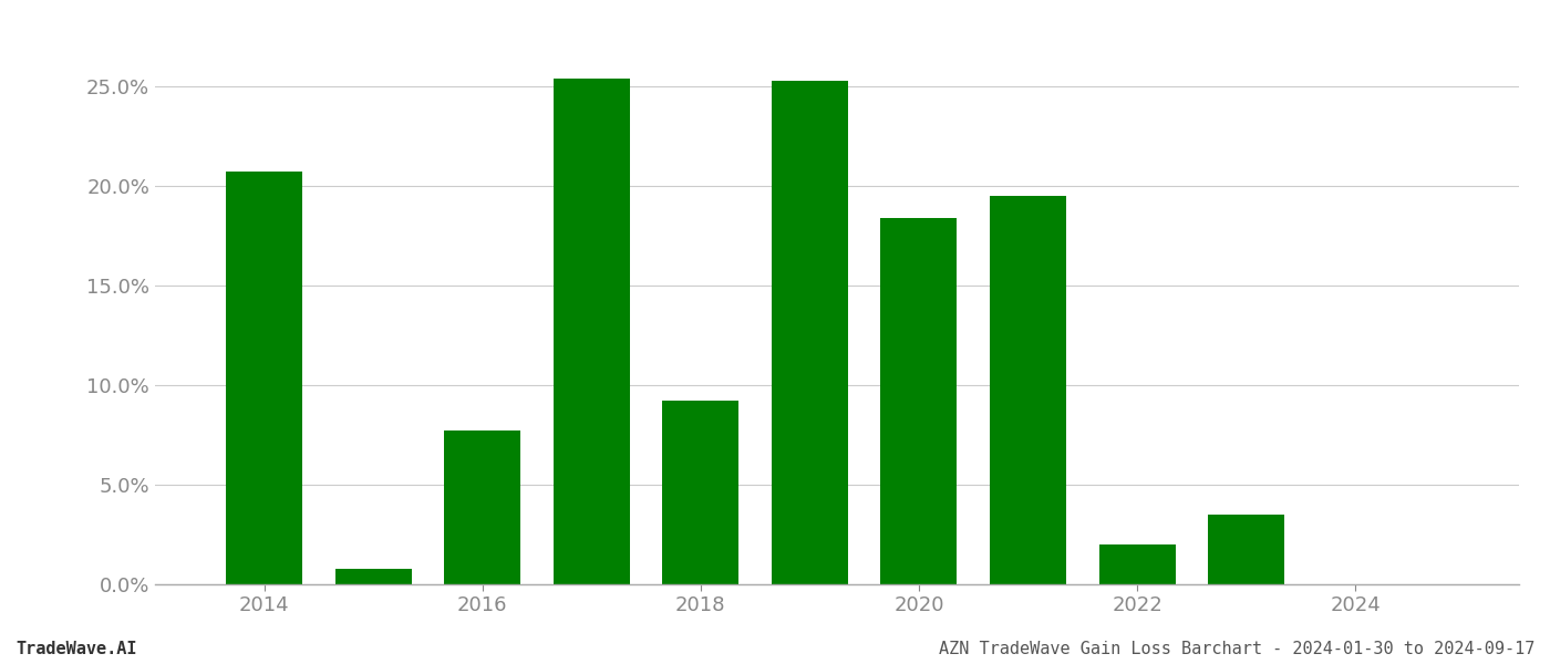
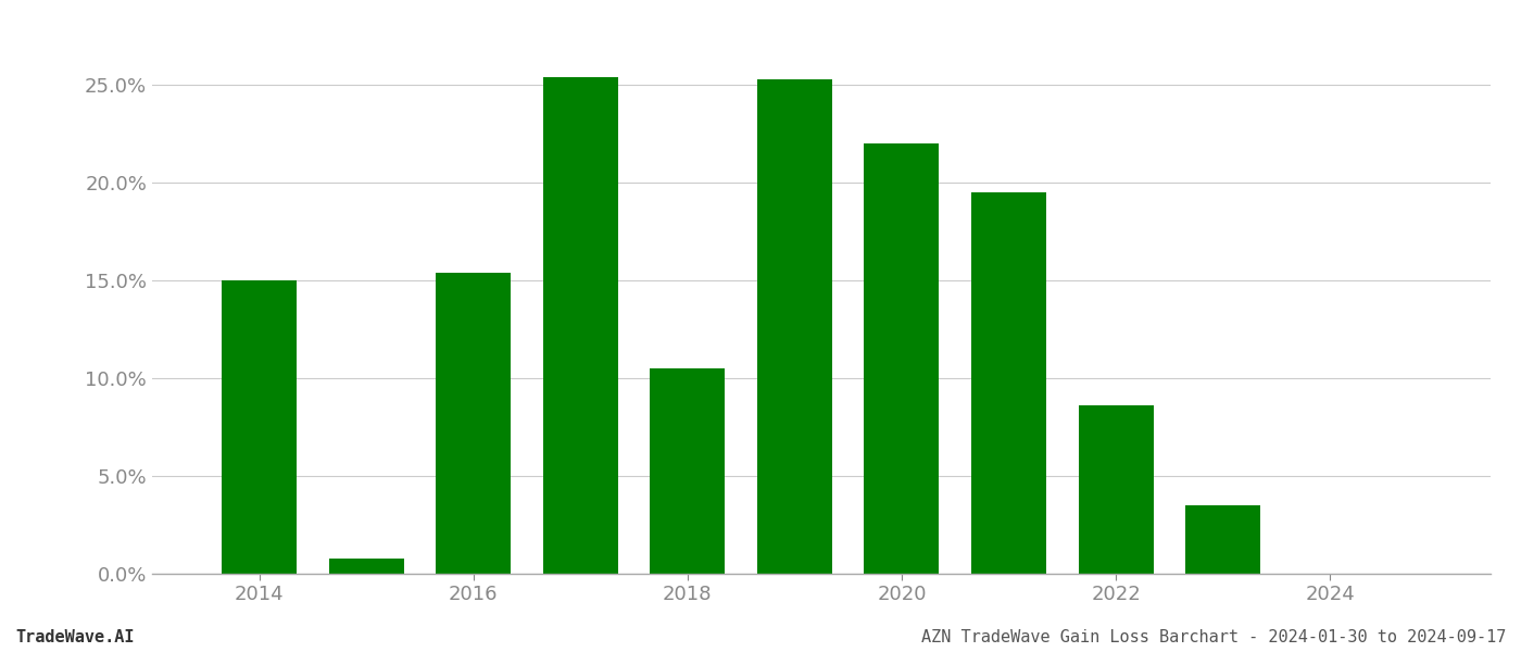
2014: 20.7% -> 15.0%
2016: 7.7% -> 15.4%
2018: 9.2% -> 10.5%
2020: 18.4% -> 22.0%
2022: 2.0% -> 8.6%
